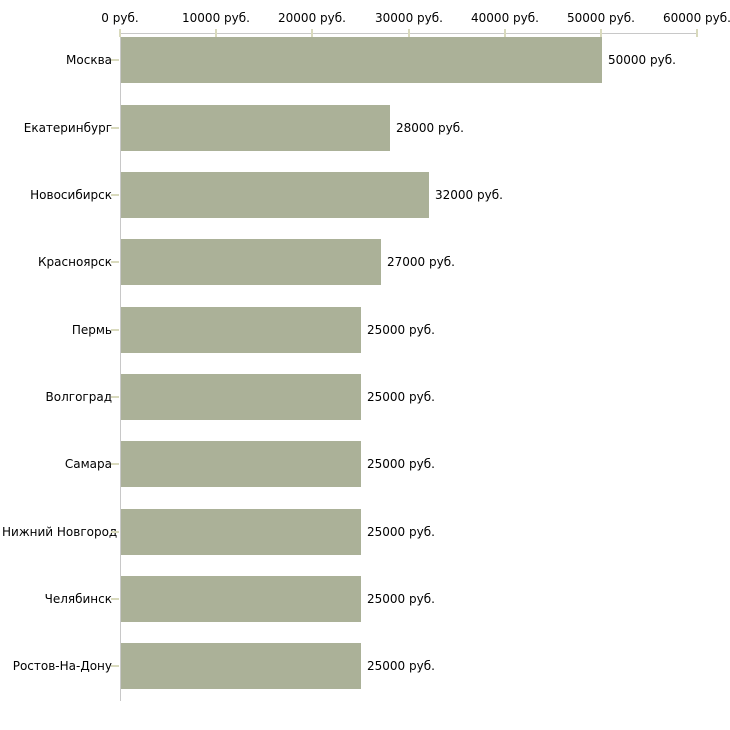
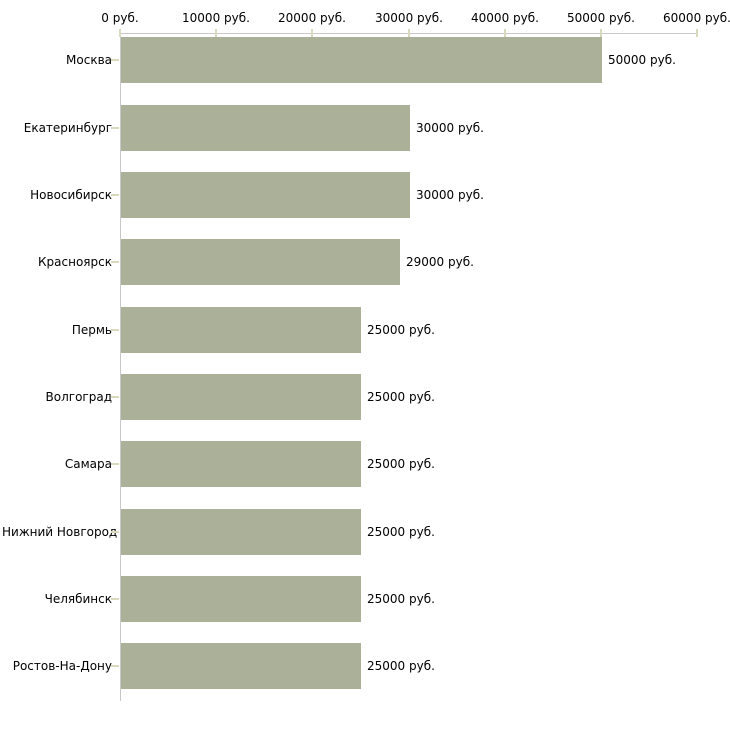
Екатеринбург: 28000 -> 30000
Новосибирск: 32000 -> 30000
Красноярск: 27000 -> 29000
